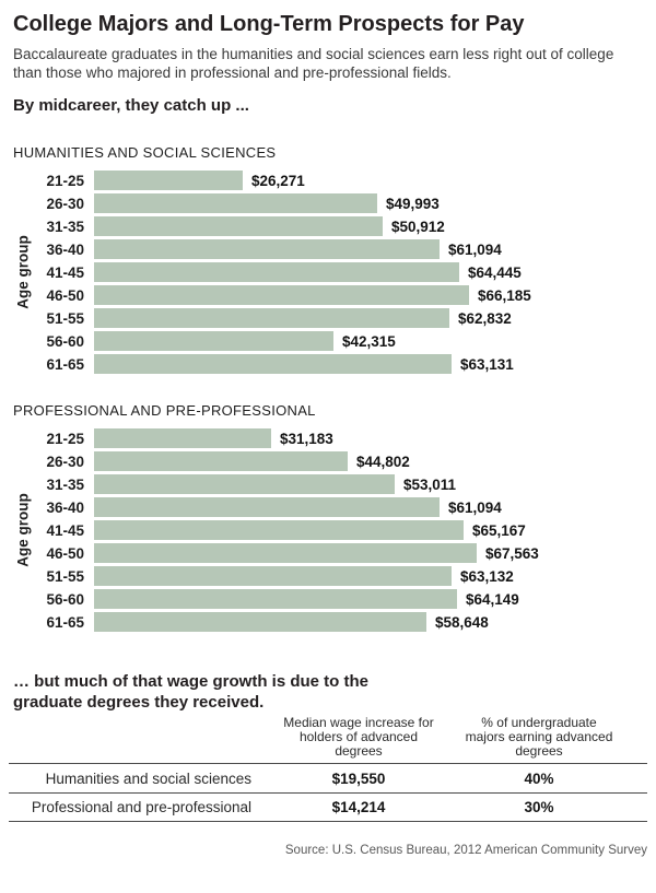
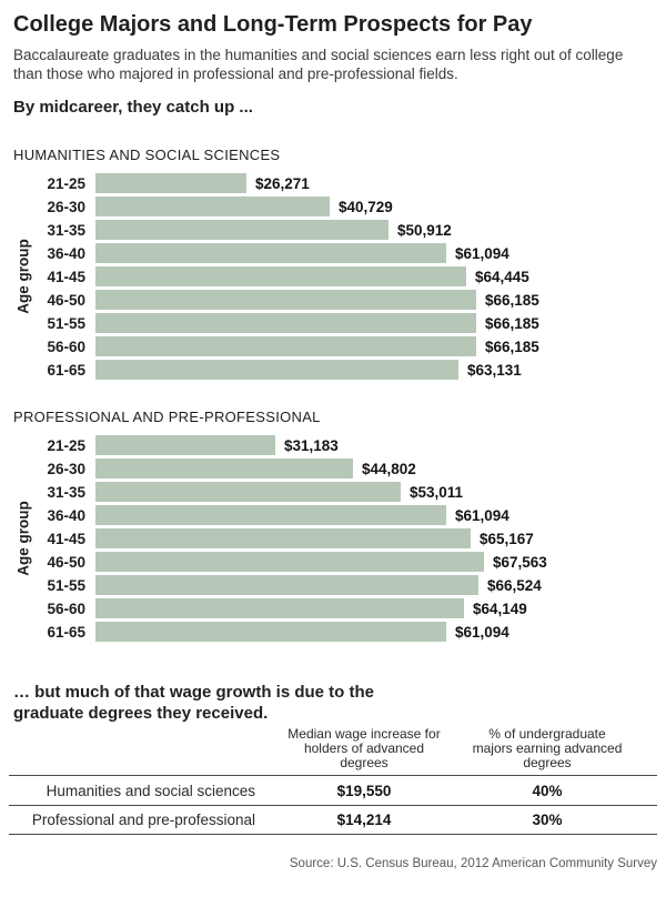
HUMANITIES AND SOCIAL SCIENCES/26-30: $49,993 -> $40,729
HUMANITIES AND SOCIAL SCIENCES/51-55: $62,832 -> $66,185
HUMANITIES AND SOCIAL SCIENCES/56-60: $42,315 -> $66,185
PROFESSIONAL AND PRE-PROFESSIONAL/51-55: $63,132 -> $66,524
PROFESSIONAL AND PRE-PROFESSIONAL/61-65: $58,648 -> $61,094
